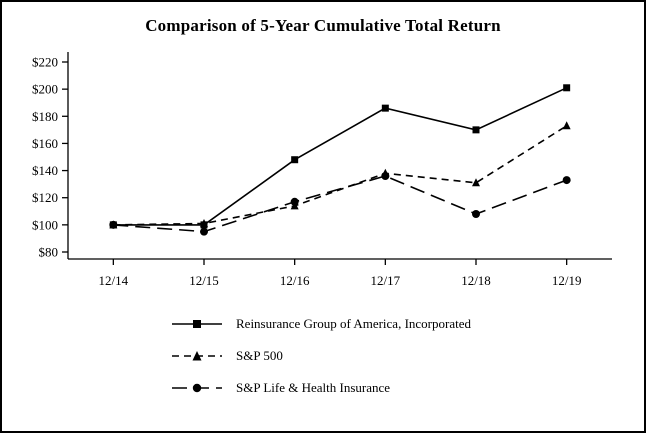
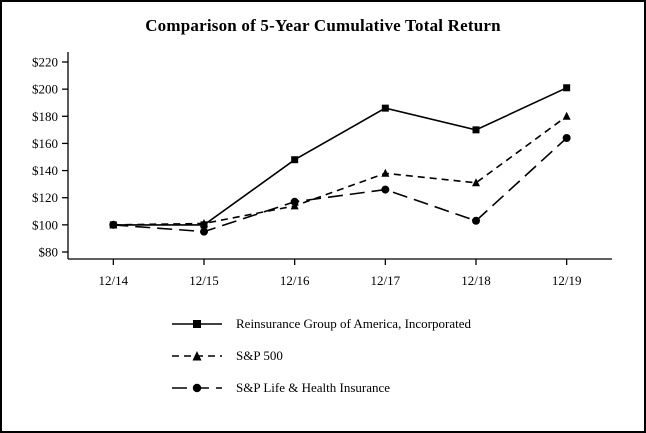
S&P Life & Health Insurance/12/17: $136 -> $126
S&P Life & Health Insurance/12/18: $108 -> $103
S&P 500/12/19: $173 -> $180
S&P Life & Health Insurance/12/19: $133 -> $164
